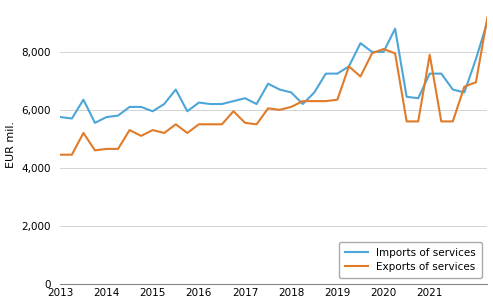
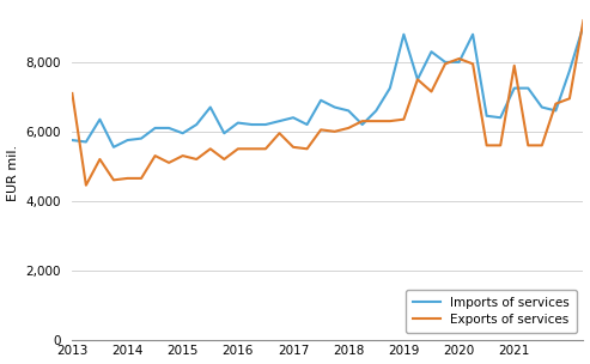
Exports of services/2013: 4,450 -> 7,100
Imports of services/2019: 7,250 -> 8,800
